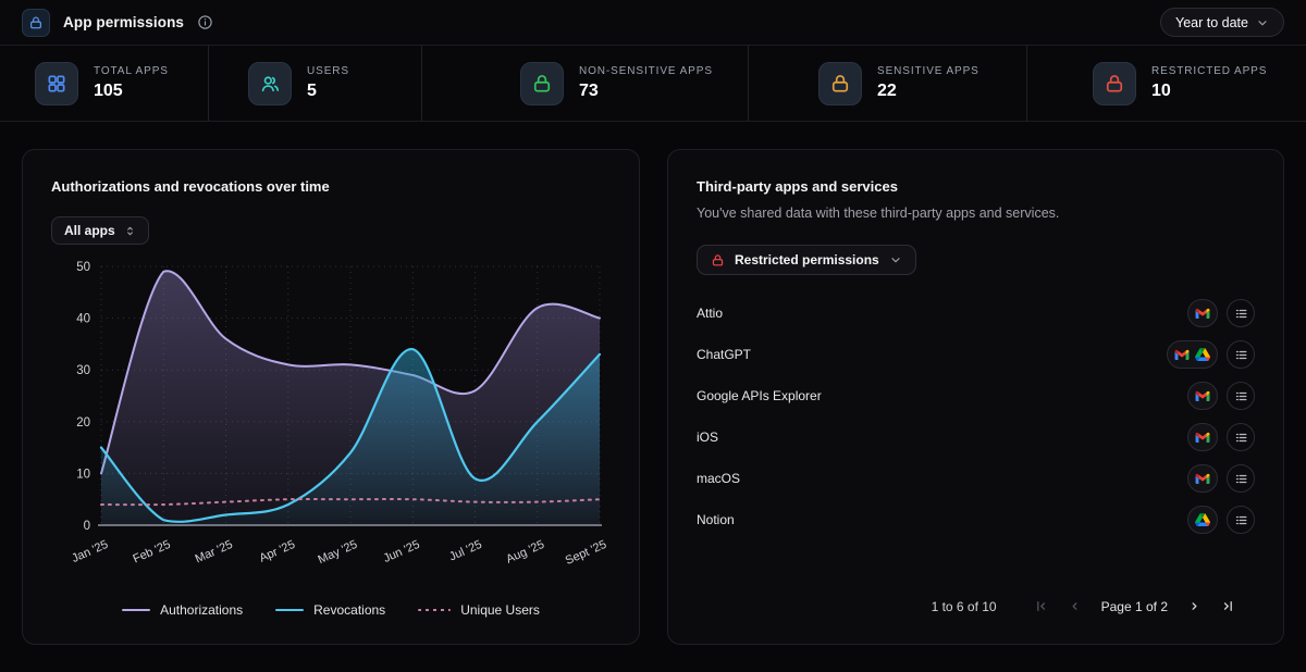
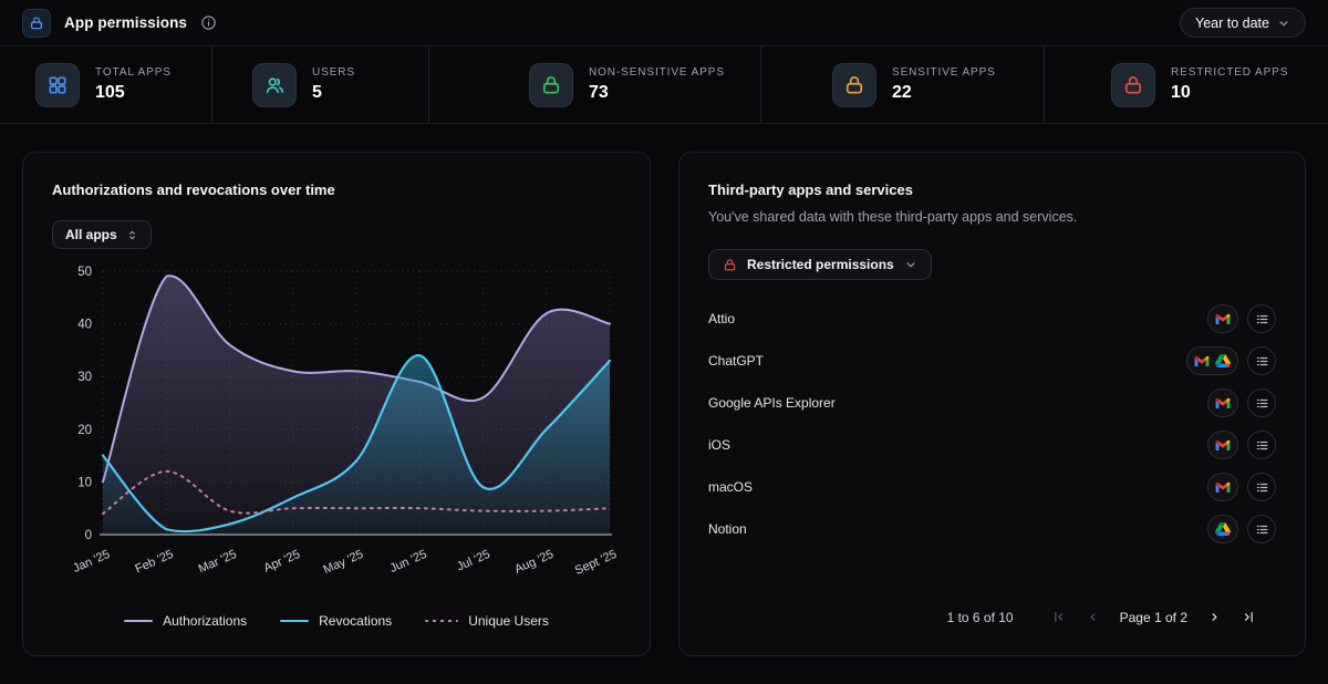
Unique Users/Feb '25: 4 -> 12
Revocations/Apr '25: 4 -> 7
